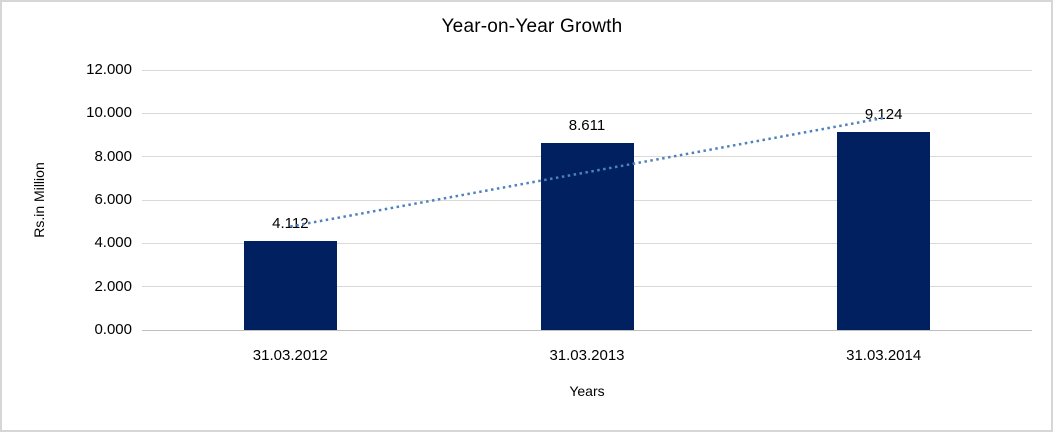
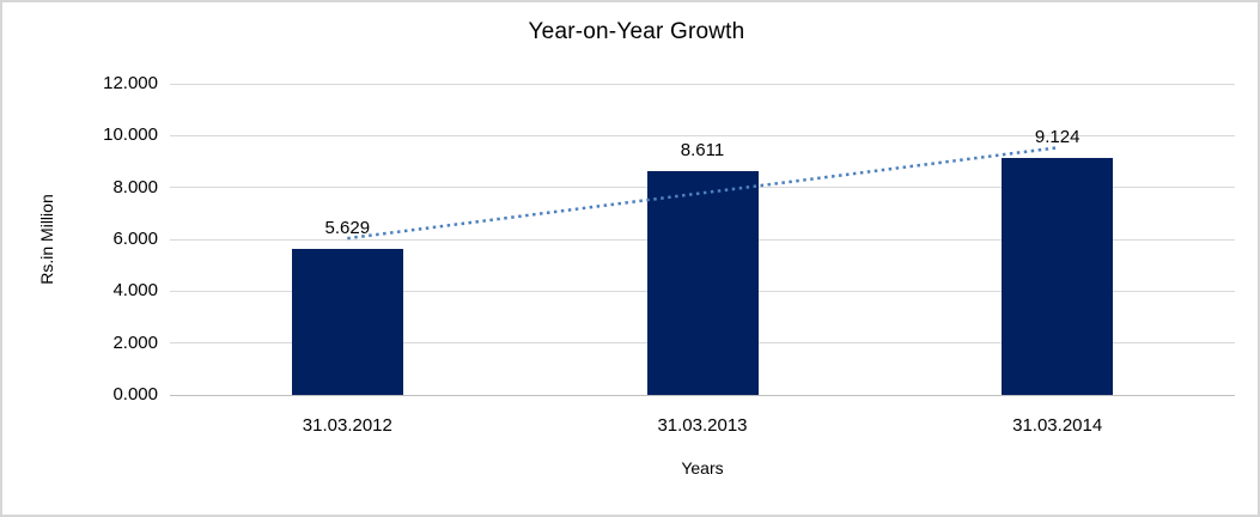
31.03.2012: 4.112 -> 5.629
